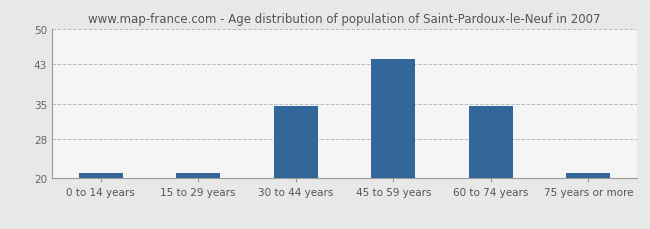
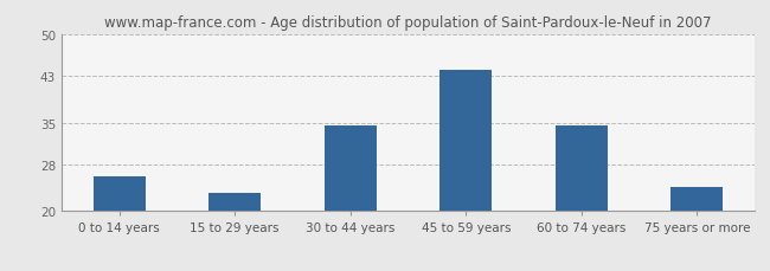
0 to 14 years: 21.0 -> 26.0
15 to 29 years: 21.0 -> 23.0
75 years or more: 21.0 -> 24.0
